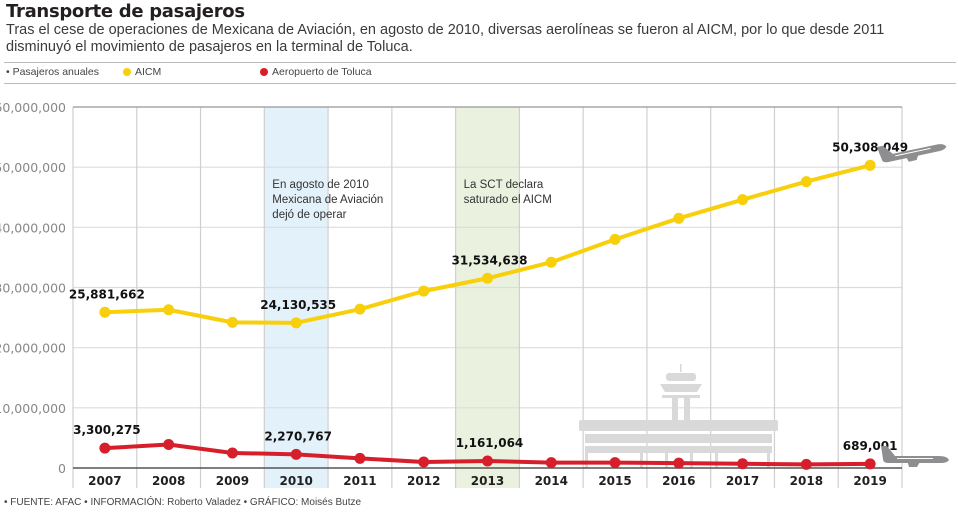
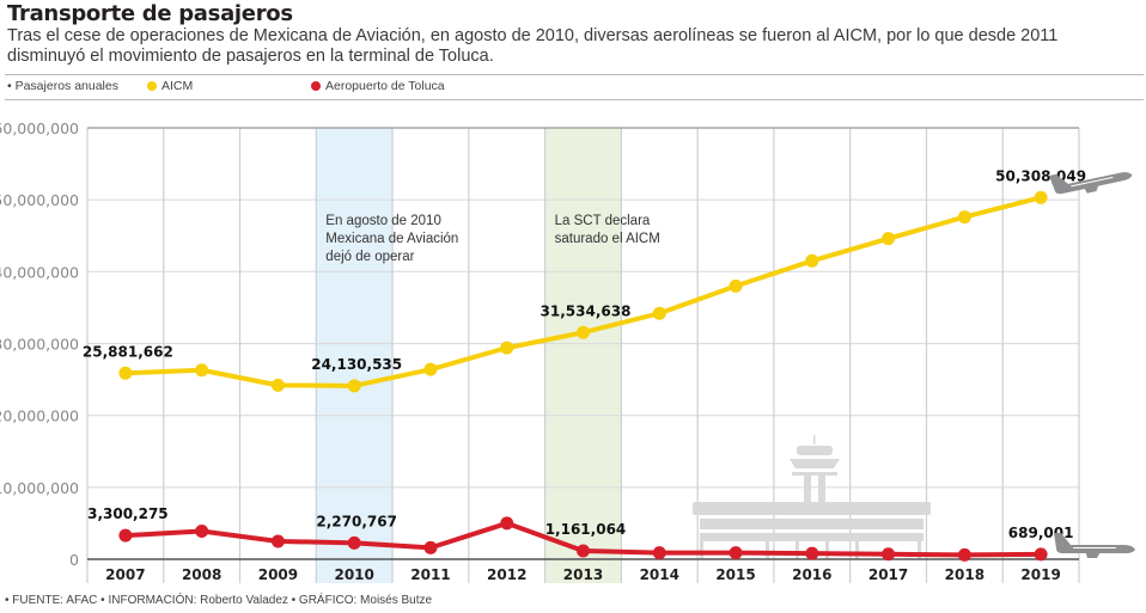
Aeropuerto de Toluca/2012: 1000000 -> 5000000
